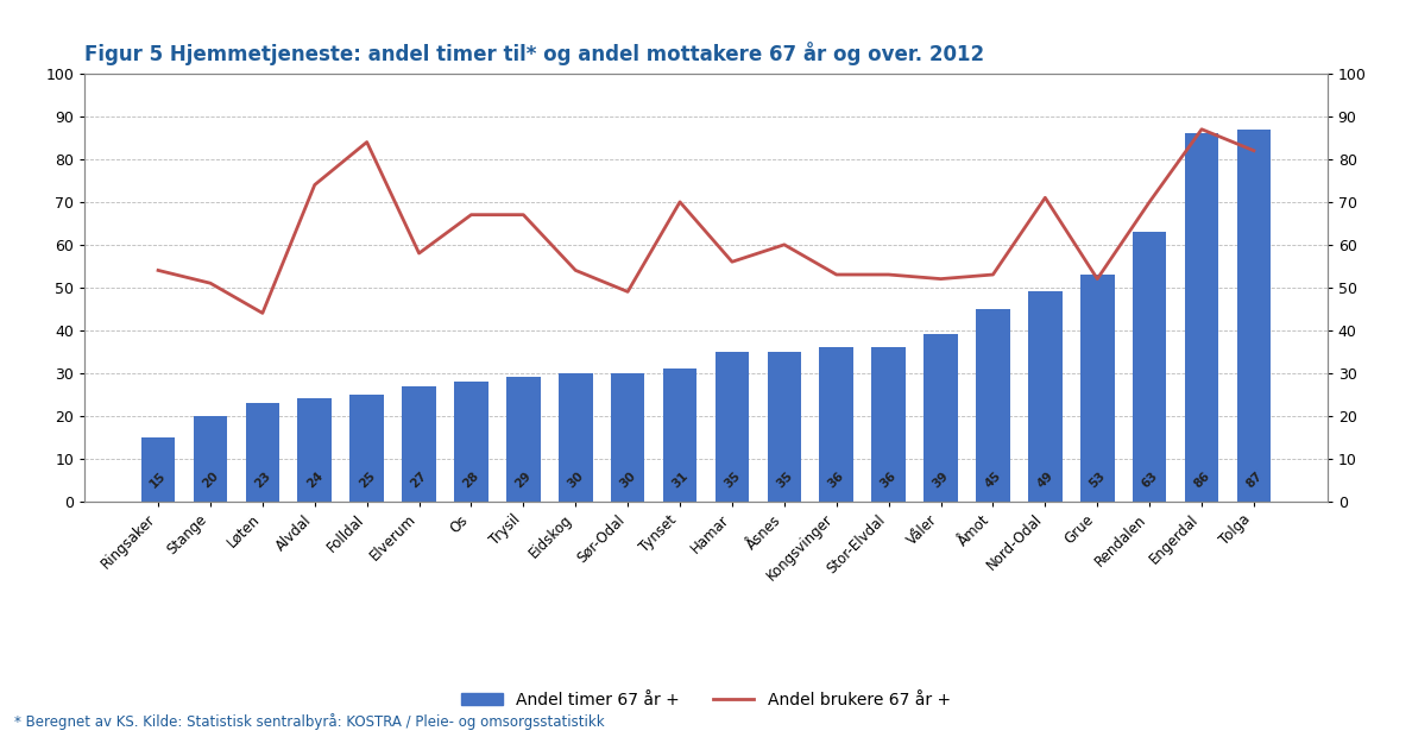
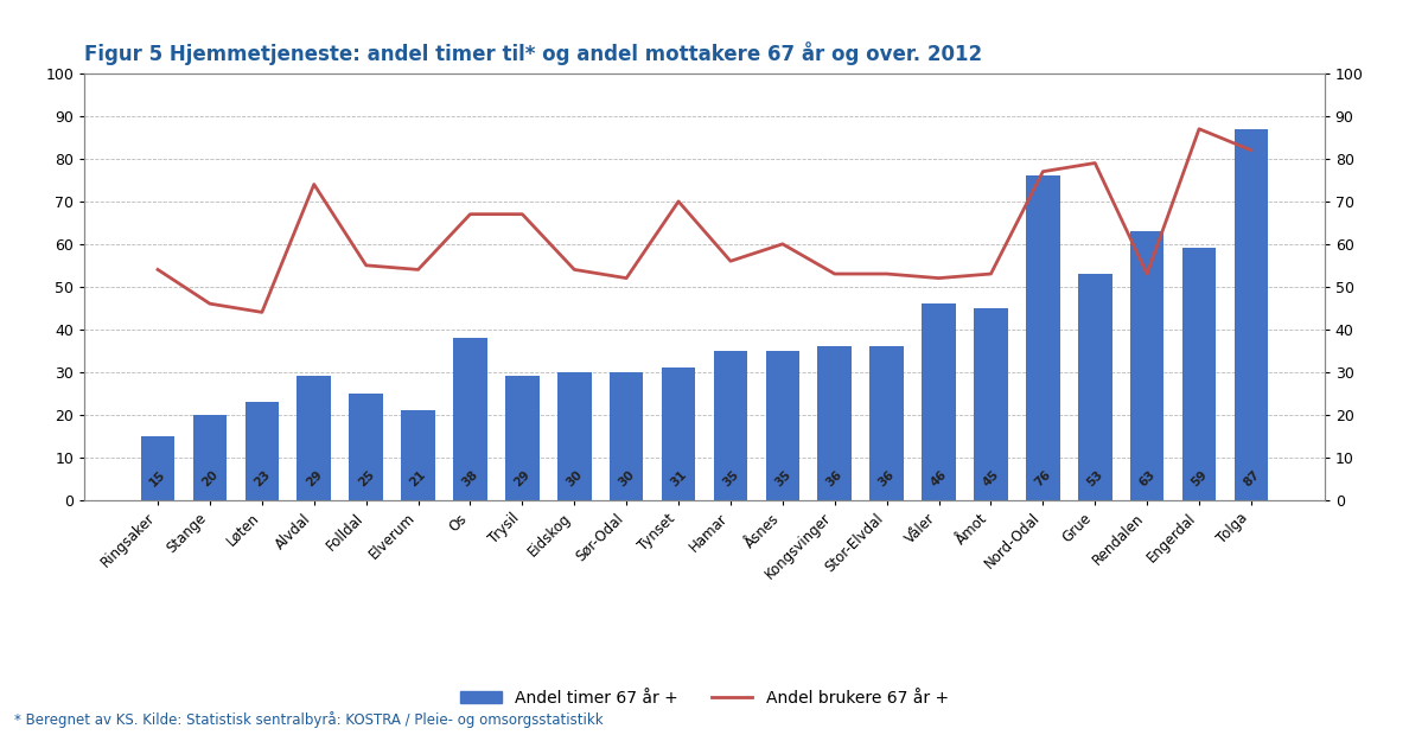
Andel brukere 67 år +/Stange: 51 -> 46
Andel timer 67 år +/Alvdal: 24 -> 29
Andel brukere 67 år +/Folldal: 84 -> 55
Andel timer 67 år +/Elverum: 27 -> 21
Andel brukere 67 år +/Elverum: 58 -> 54
Andel timer 67 år +/Os: 28 -> 38
Andel brukere 67 år +/Sør-Odal: 49 -> 52
Andel timer 67 år +/Våler: 39 -> 46
Andel timer 67 år +/Nord-Odal: 49 -> 76
Andel brukere 67 år +/Nord-Odal: 71 -> 77
Andel brukere 67 år +/Grue: 52 -> 79
Andel brukere 67 år +/Rendalen: 70 -> 53
Andel timer 67 år +/Engerdal: 86 -> 59
